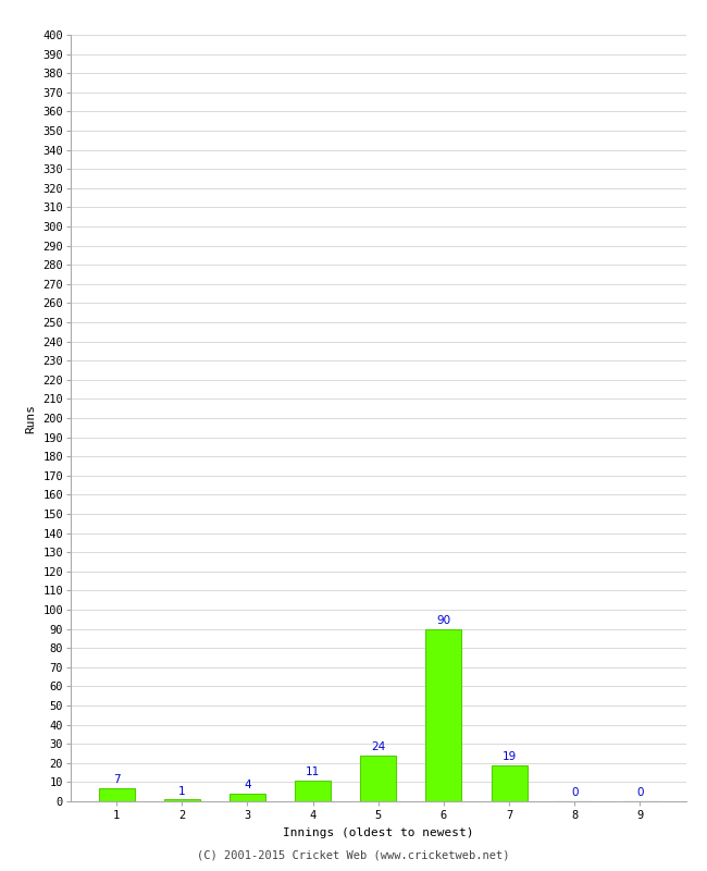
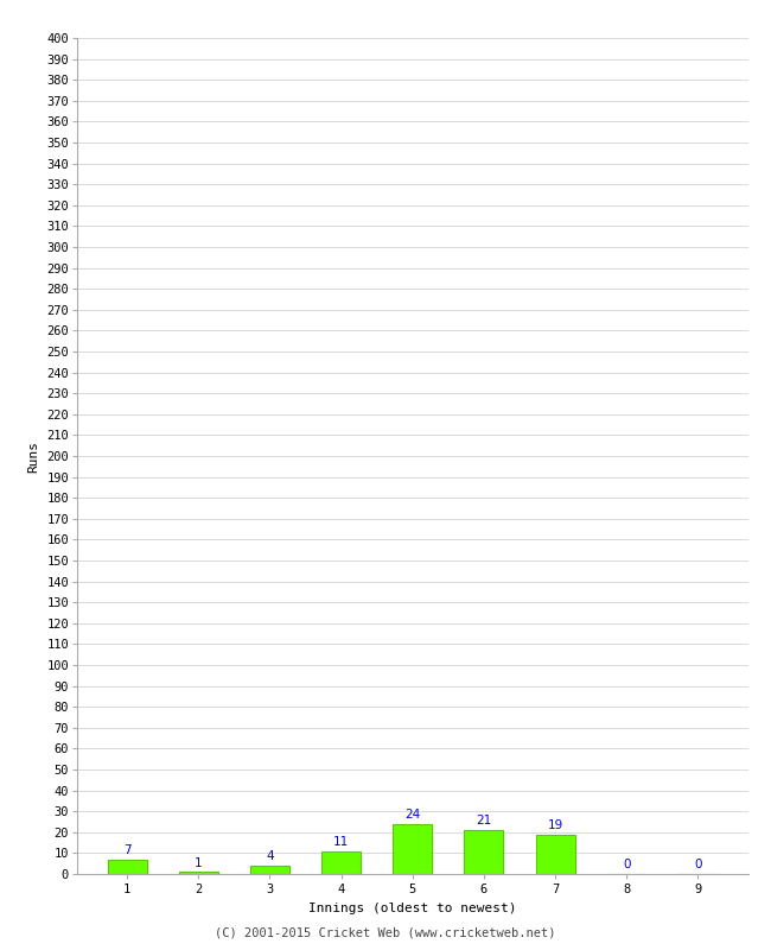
6: 90 -> 21
